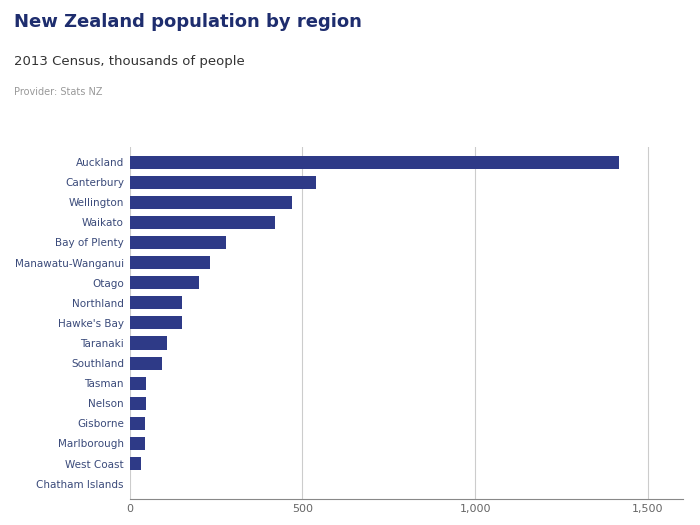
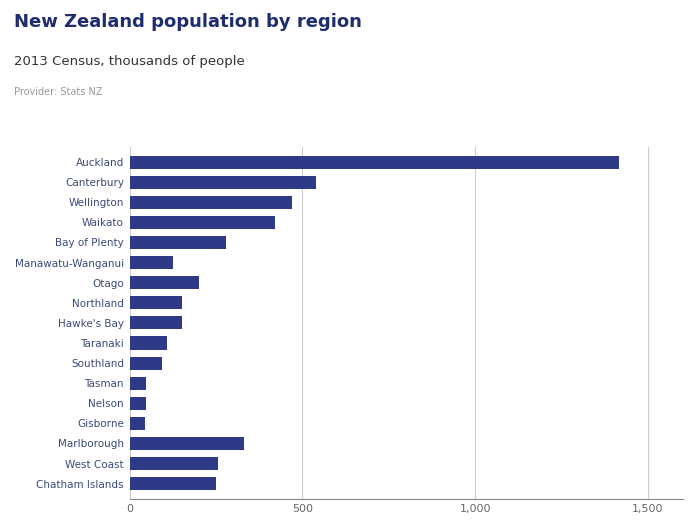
Manawatu-Wanganui: 232 -> 125
Marlborough: 44 -> 330
West Coast: 33 -> 255
Chatham Islands: 1 -> 250
